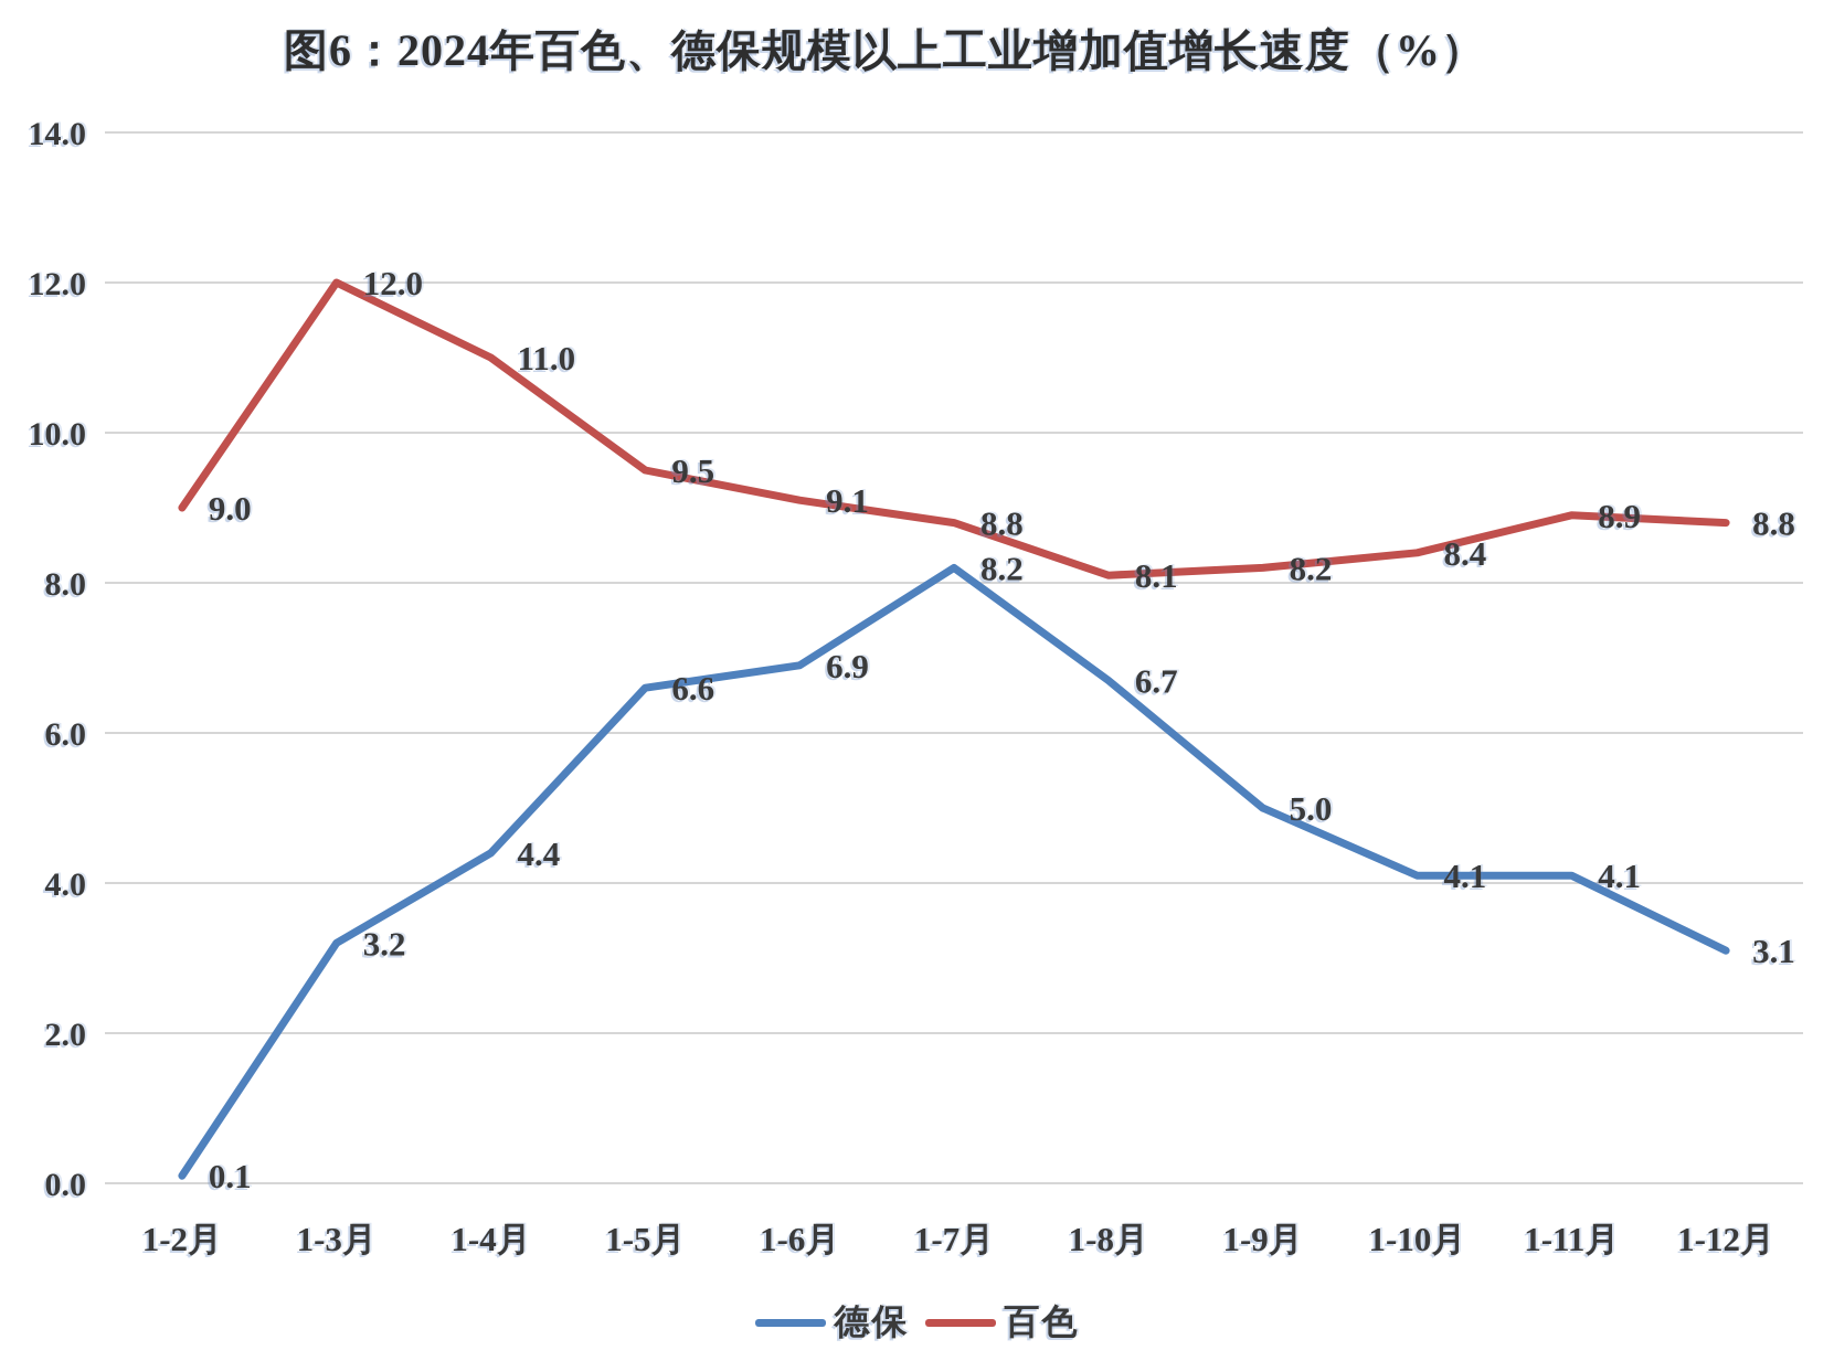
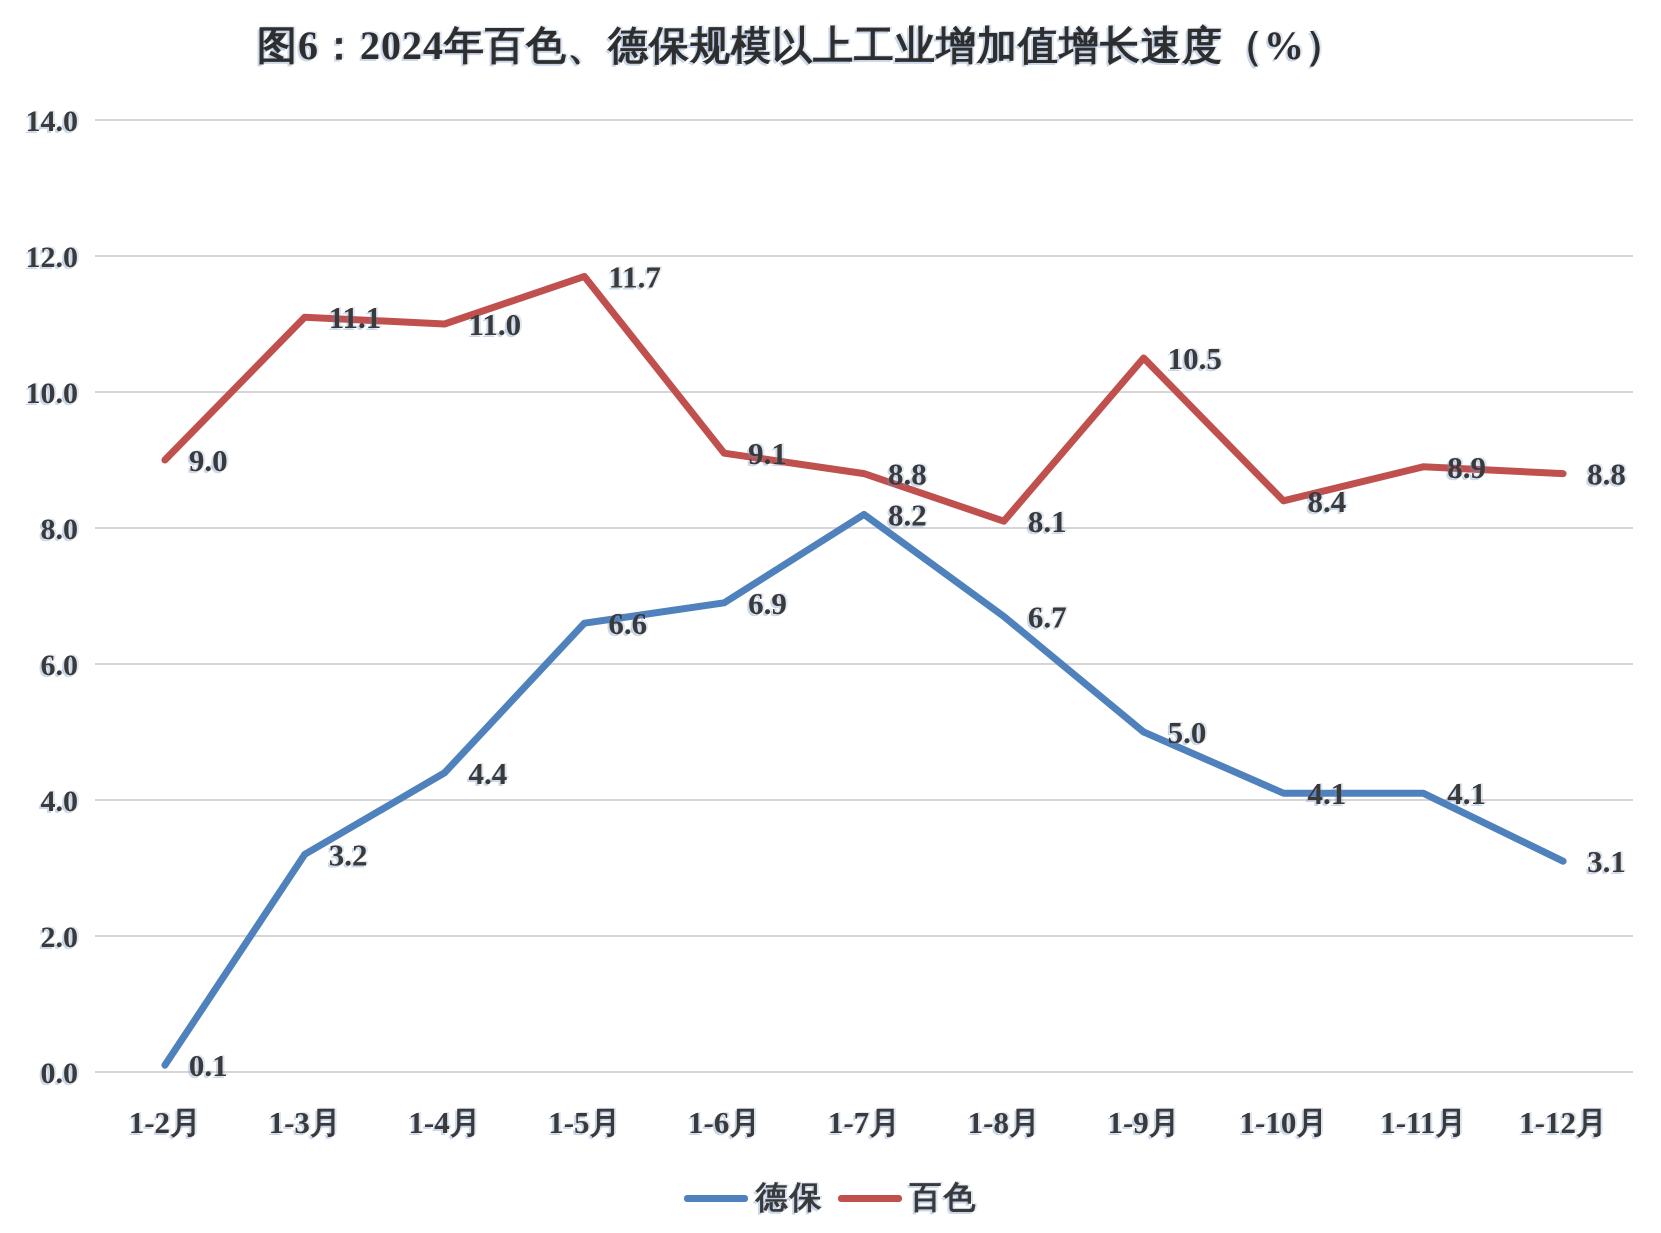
百色/1-3月: 12.0 -> 11.1
百色/1-5月: 9.5 -> 11.7
百色/1-9月: 8.2 -> 10.5
